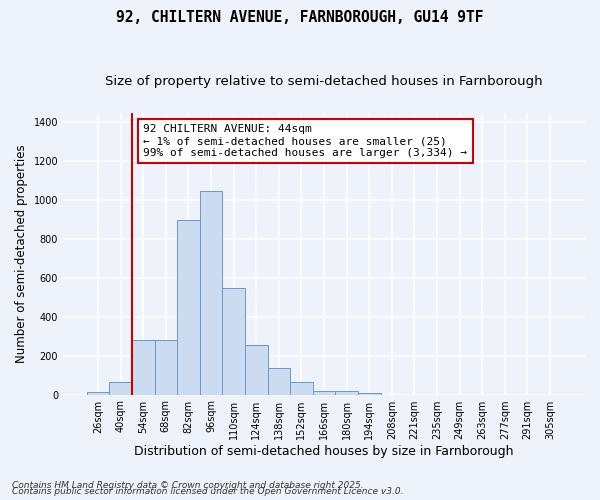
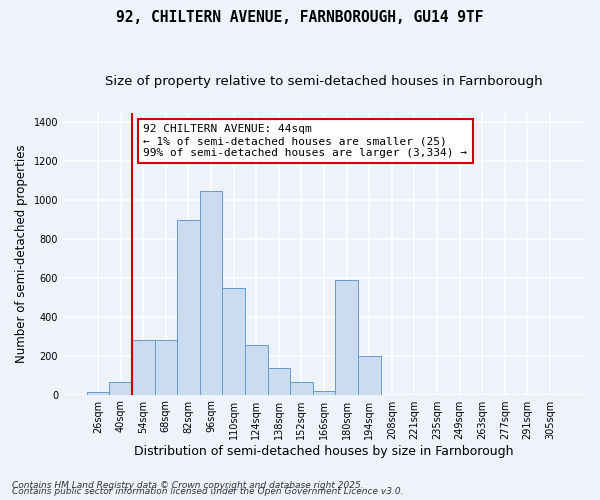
180sqm: 20 -> 590
194sqm: 10 -> 200
